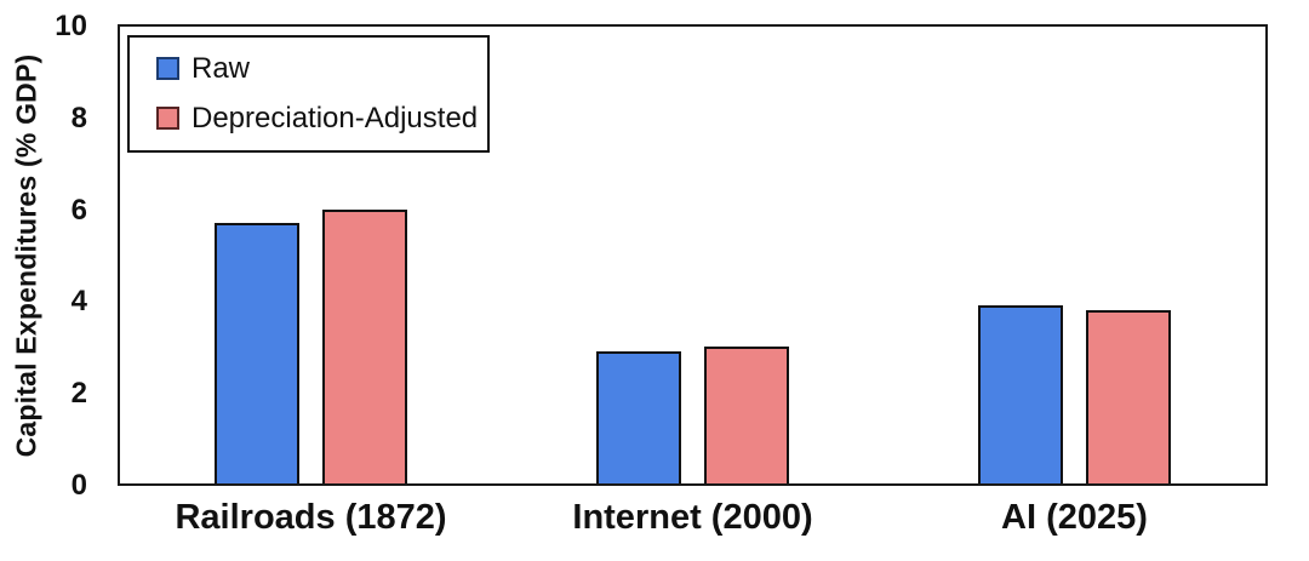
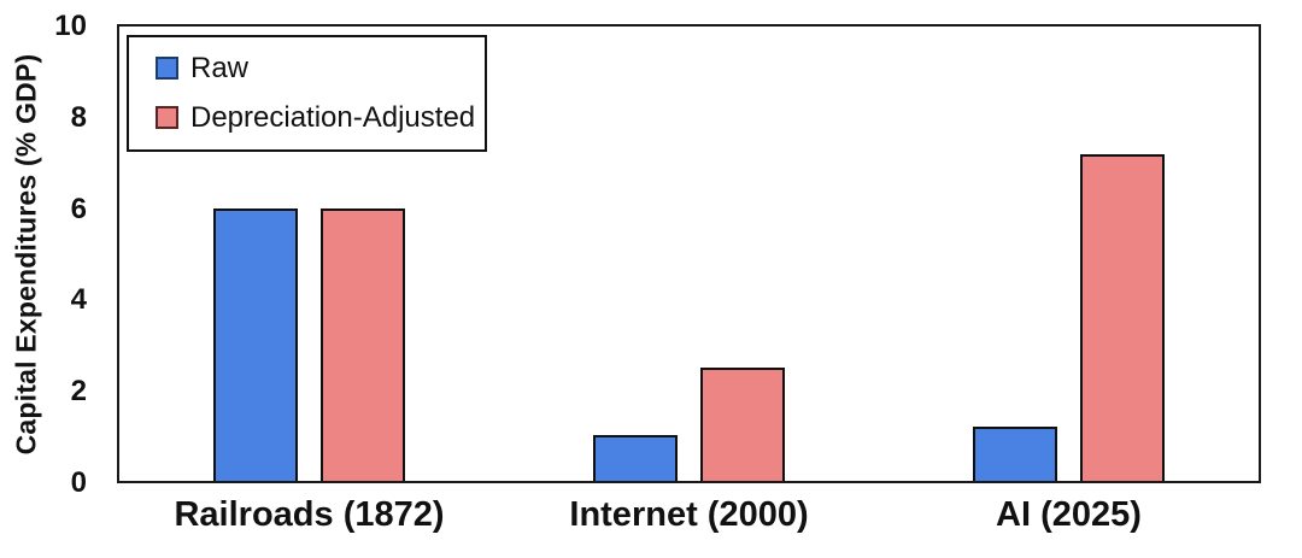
Raw/Railroads (1872): 5.7 -> 6.0
Raw/Internet (2000): 2.9 -> 1.0
Depreciation-Adjusted/Internet (2000): 3.0 -> 2.5
Raw/AI (2025): 3.9 -> 1.2
Depreciation-Adjusted/AI (2025): 3.8 -> 7.2
